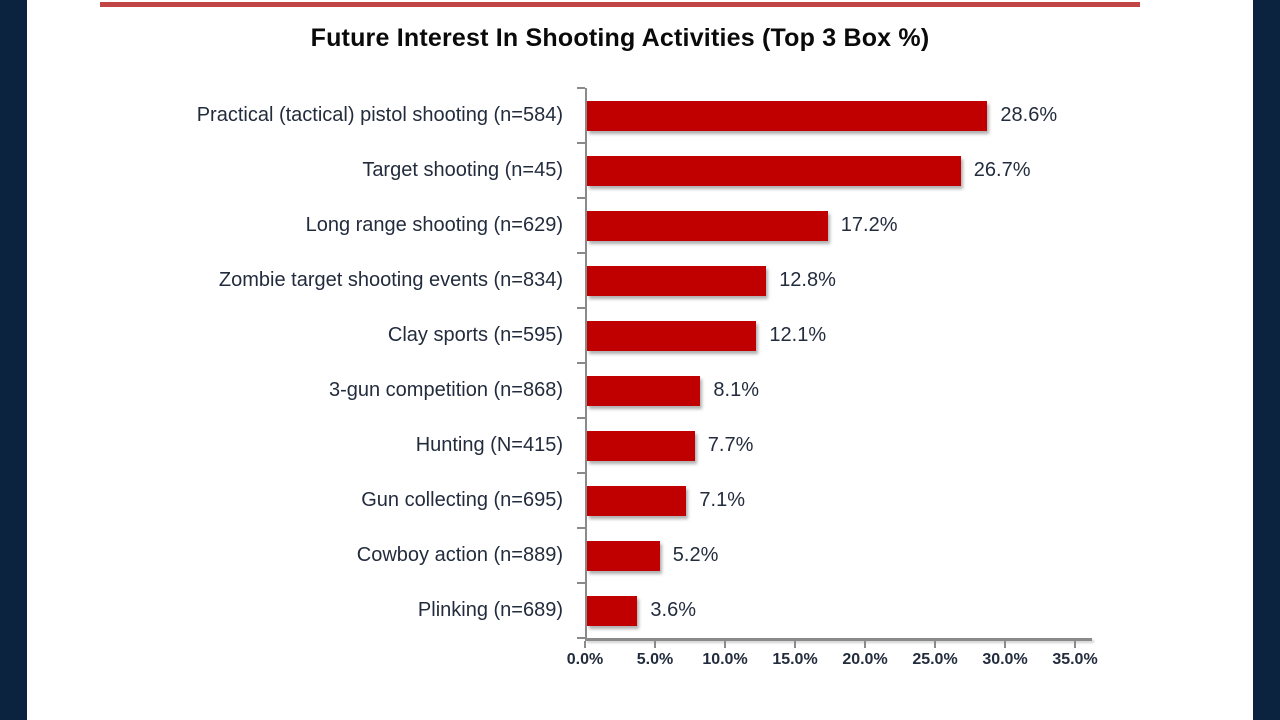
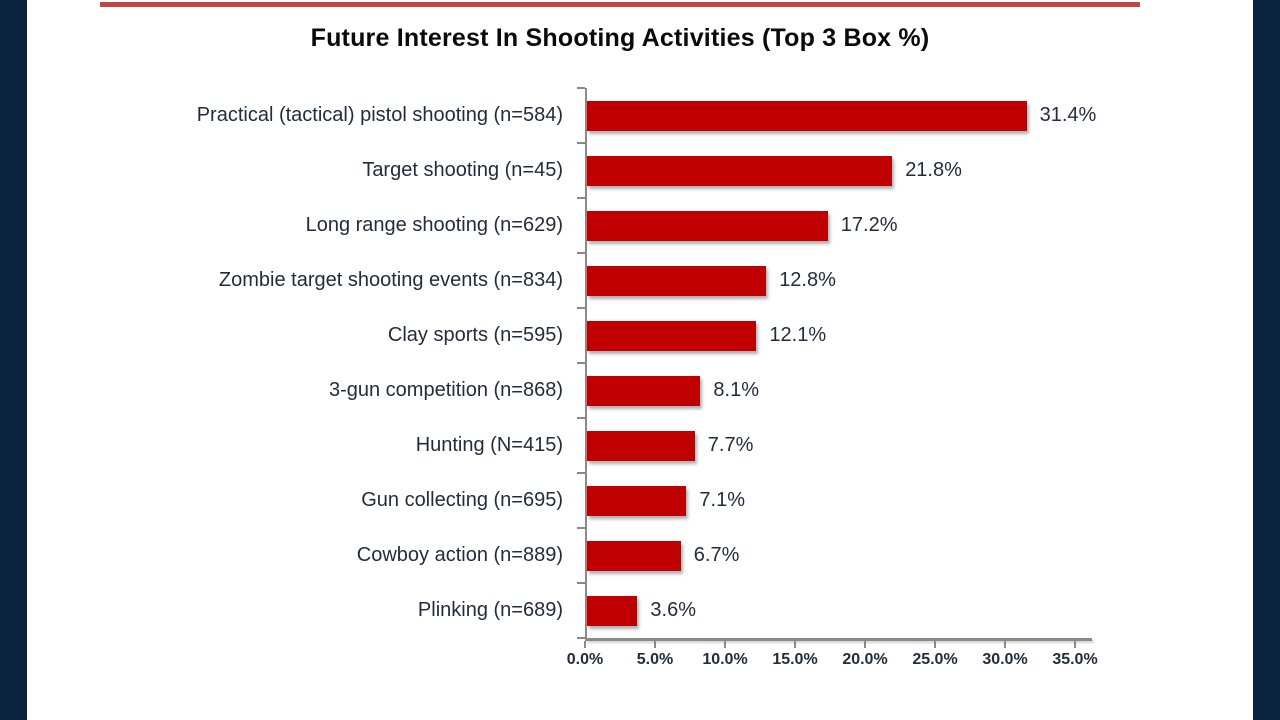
Practical (tactical) pistol shooting (n=584): 28.6% -> 31.4%
Target shooting (n=45): 26.7% -> 21.8%
Cowboy action (n=889): 5.2% -> 6.7%
